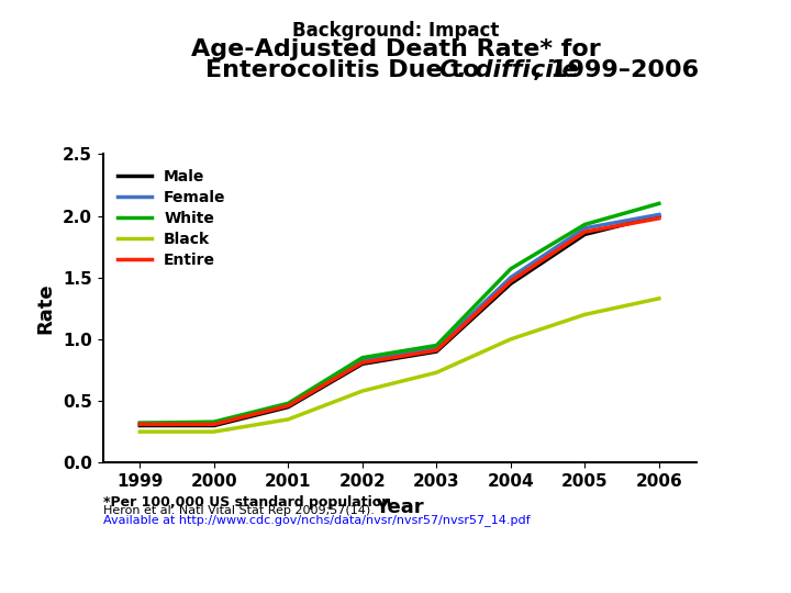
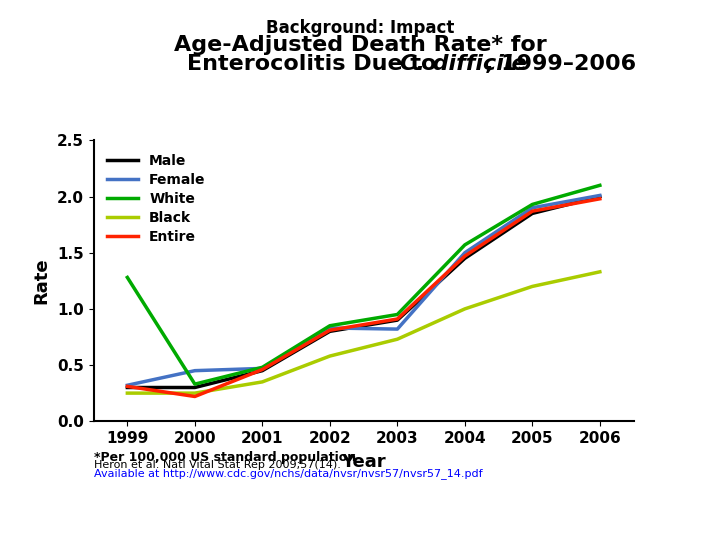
White/1999: 0.32 -> 1.28
Female/2000: 0.32 -> 0.45
Entire/2000: 0.31 -> 0.22
Female/2003: 0.93 -> 0.82
